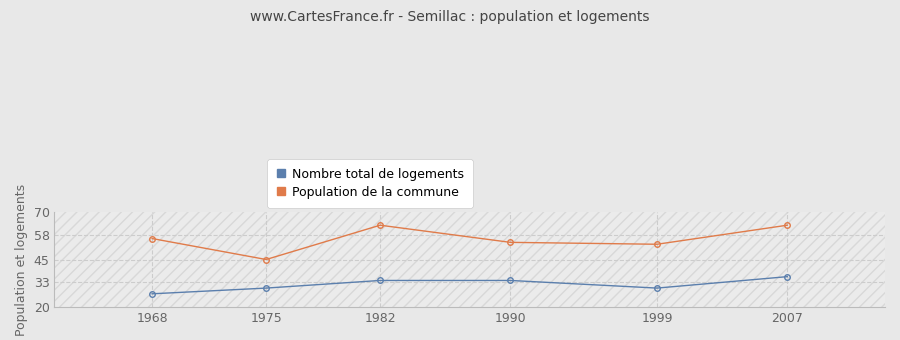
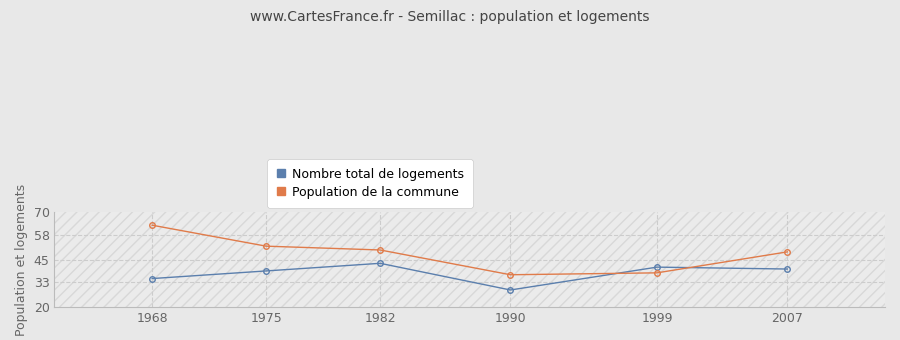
Nombre total de logements/1968: 27 -> 35
Population de la commune/1968: 56 -> 63
Nombre total de logements/1975: 30 -> 39
Population de la commune/1975: 45 -> 52
Nombre total de logements/1982: 34 -> 43
Population de la commune/1982: 63 -> 50
Nombre total de logements/1990: 34 -> 29
Population de la commune/1990: 54 -> 37
Nombre total de logements/1999: 30 -> 41
Population de la commune/1999: 53 -> 38
Nombre total de logements/2007: 36 -> 40
Population de la commune/2007: 63 -> 49
